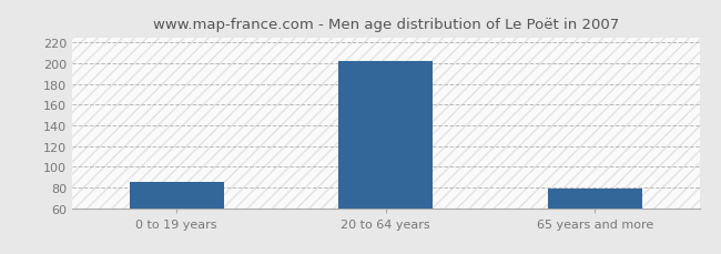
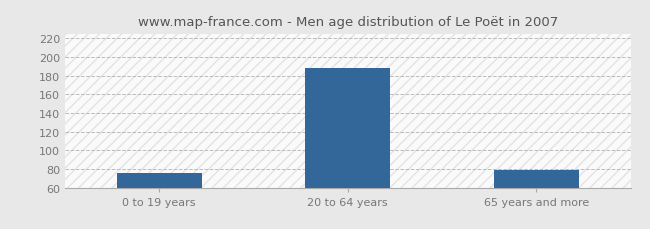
0 to 19 years: 85 -> 76
20 to 64 years: 202 -> 188
